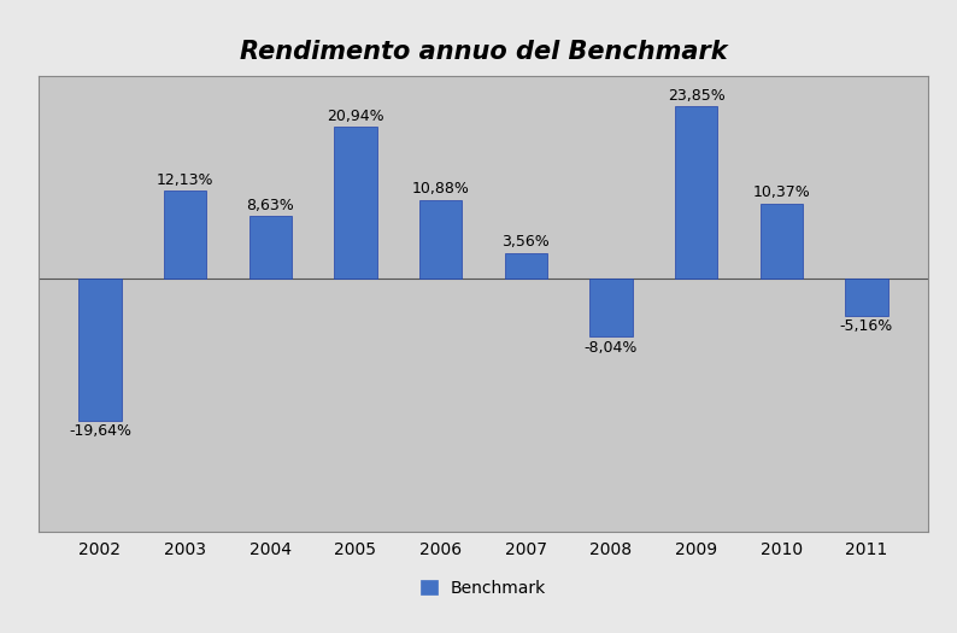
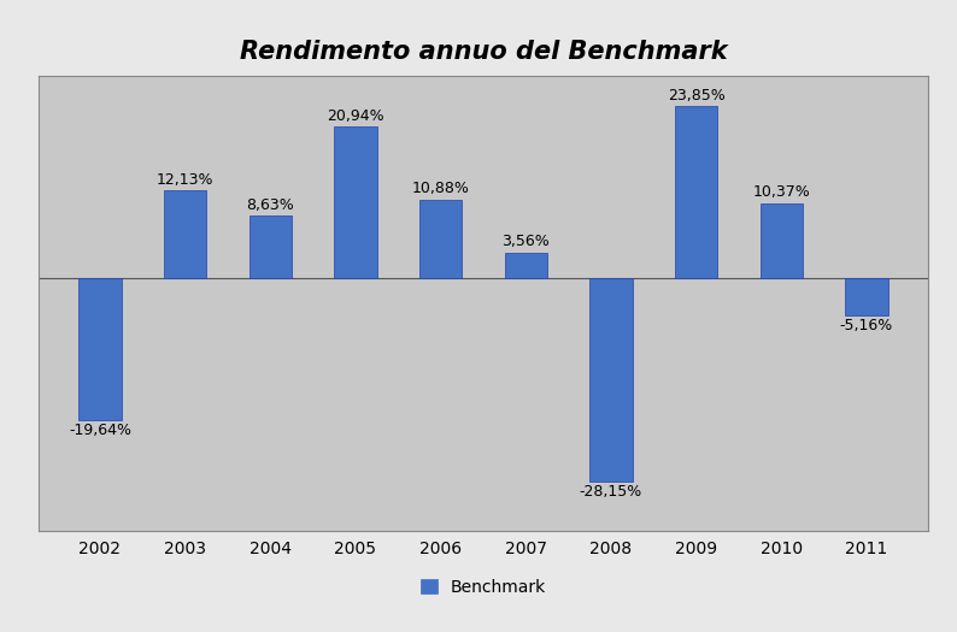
2008: -8,04% -> -28,15%
